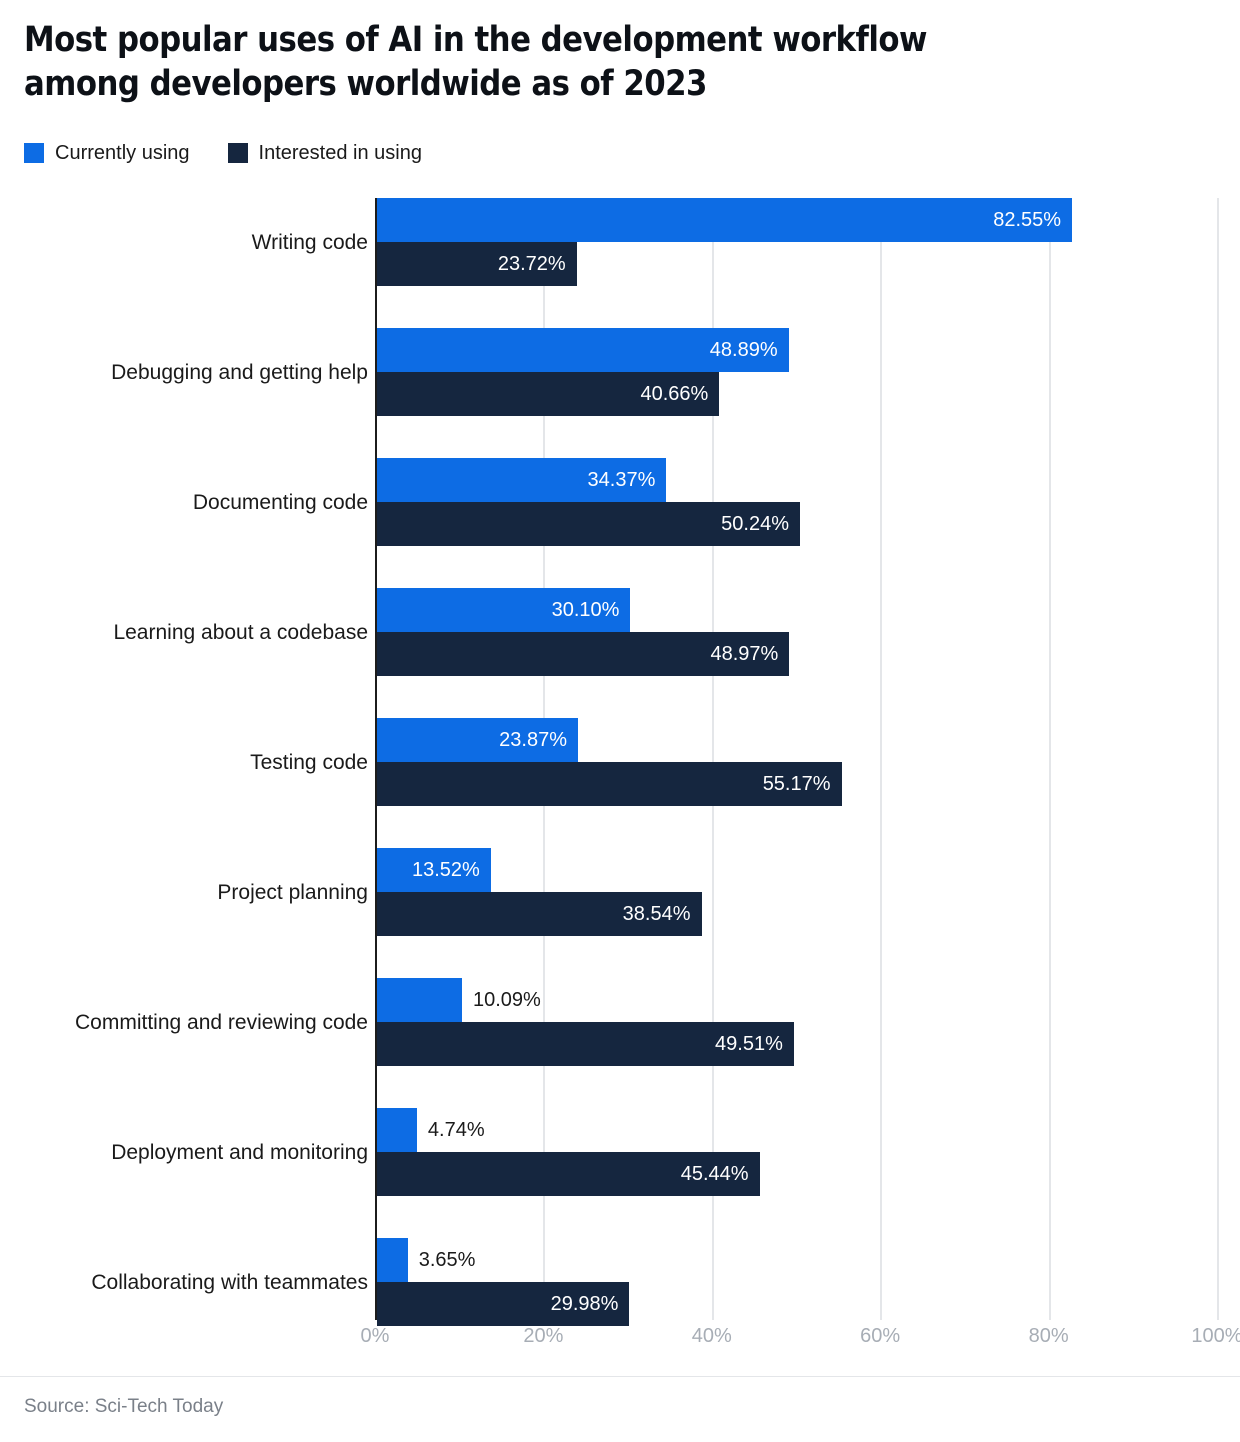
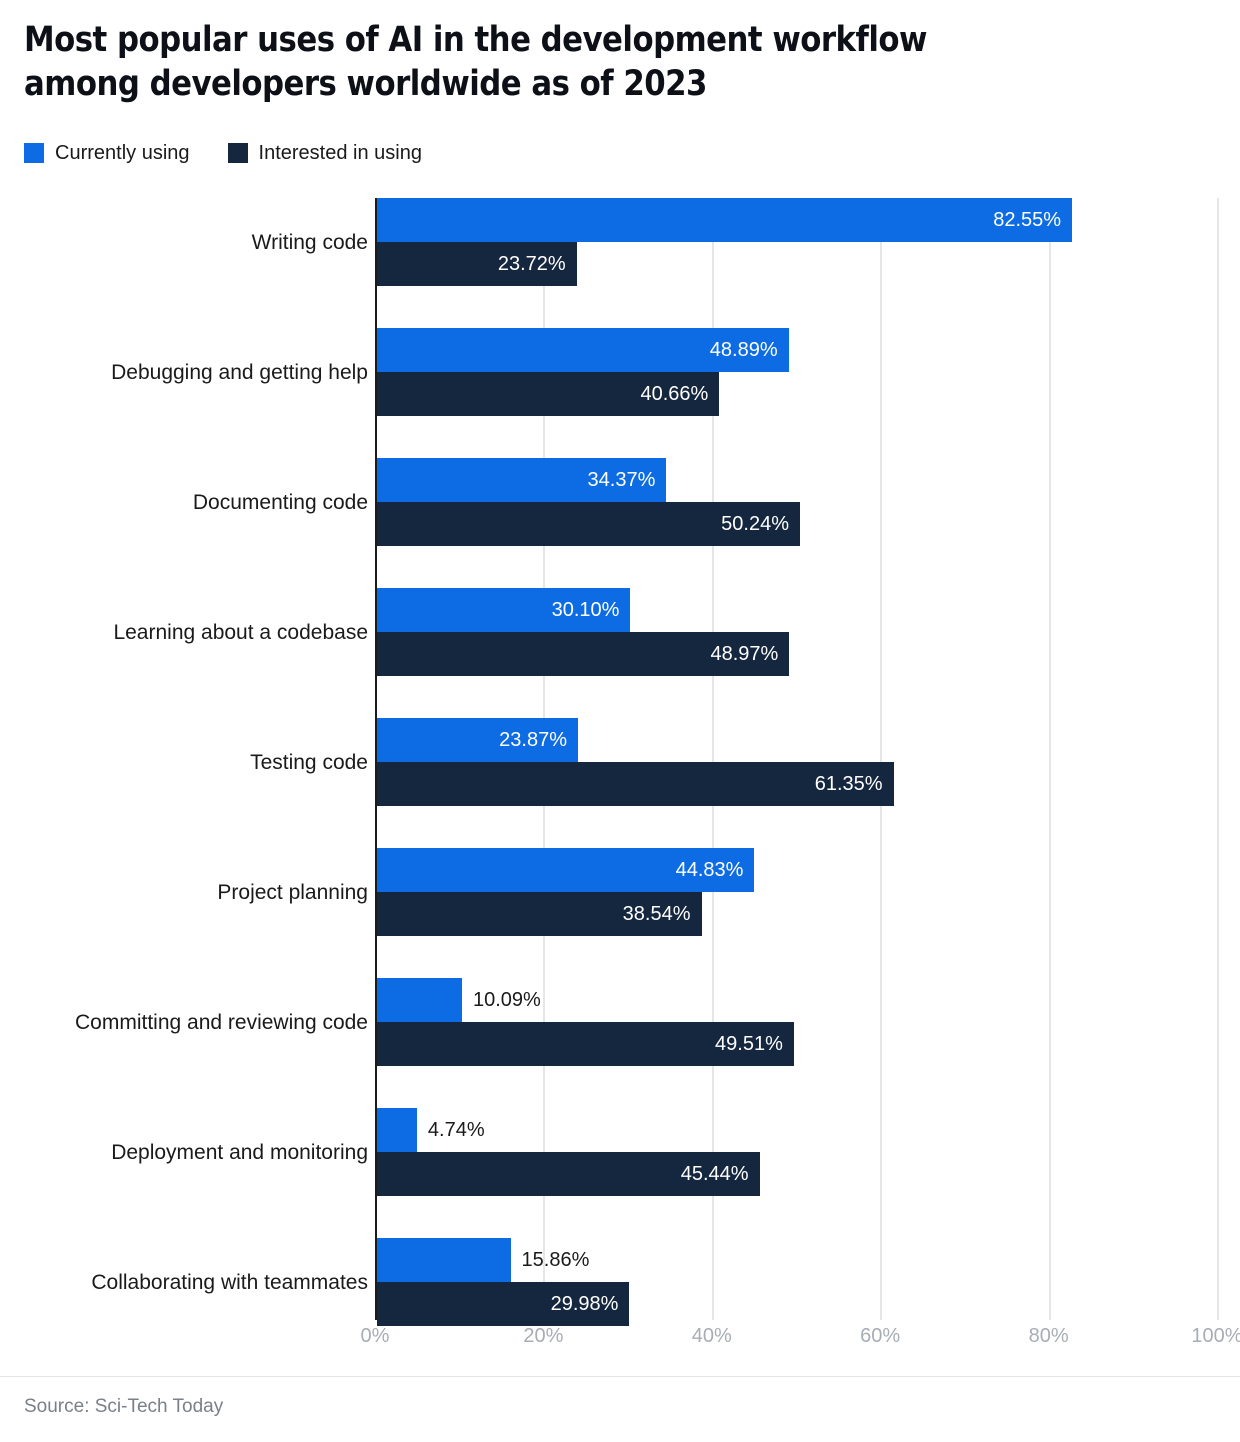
Interested in using/Testing code: 55.17% -> 61.35%
Currently using/Project planning: 13.52% -> 44.83%
Currently using/Collaborating with teammates: 3.65% -> 15.86%
